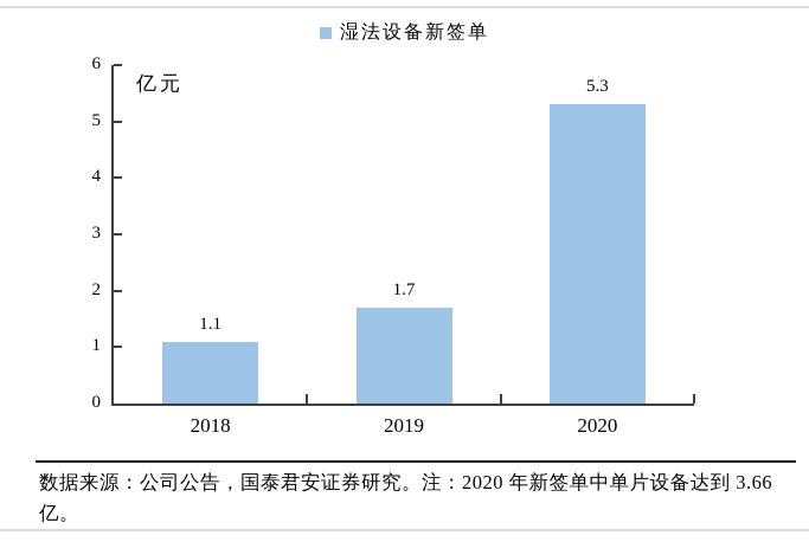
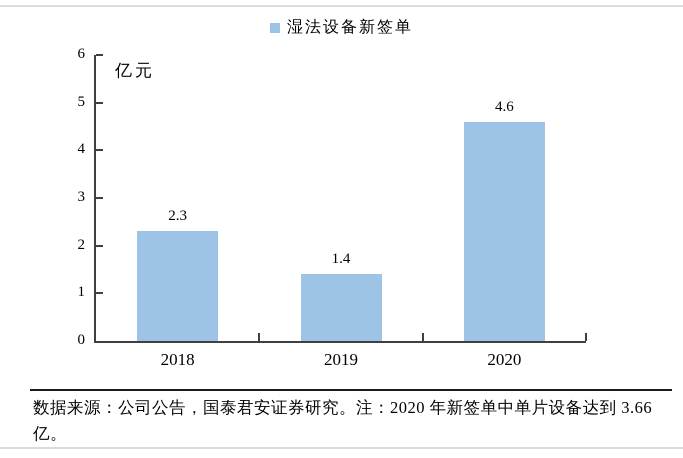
2018: 1.1 -> 2.3
2019: 1.7 -> 1.4
2020: 5.3 -> 4.6
